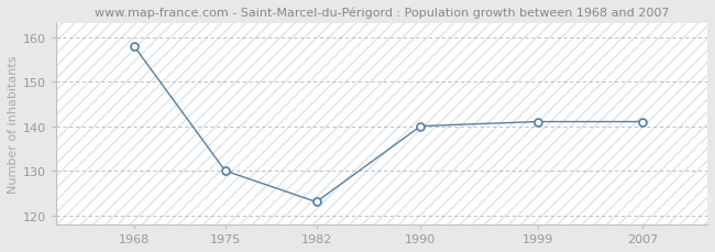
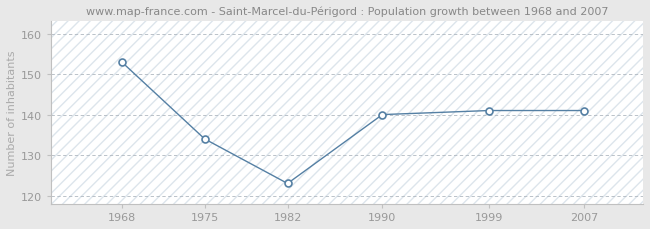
1968: 158 -> 153
1975: 130 -> 134
